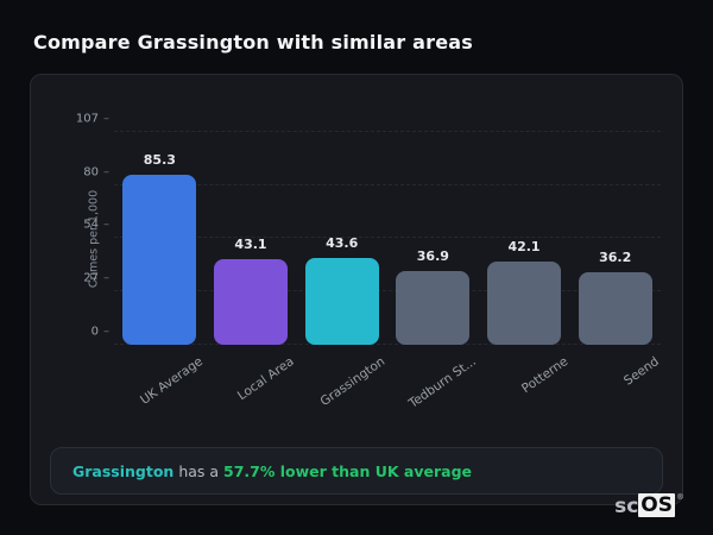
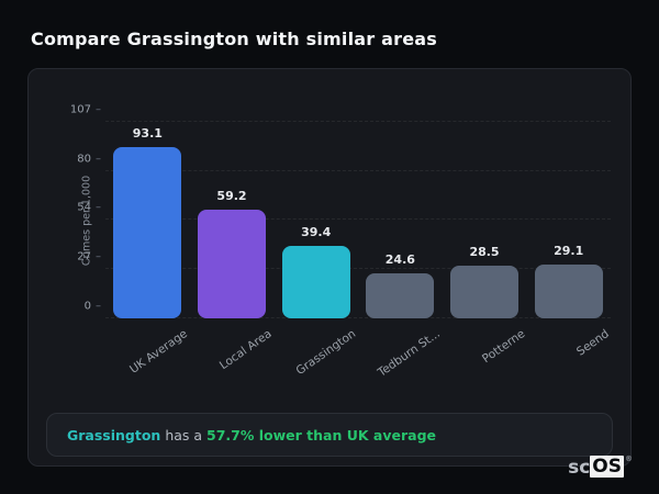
UK Average: 85.3 -> 93.1
Local Area: 43.1 -> 59.2
Grassington: 43.6 -> 39.4
Tedburn St...: 36.9 -> 24.6
Potterne: 42.1 -> 28.5
Seend: 36.2 -> 29.1
